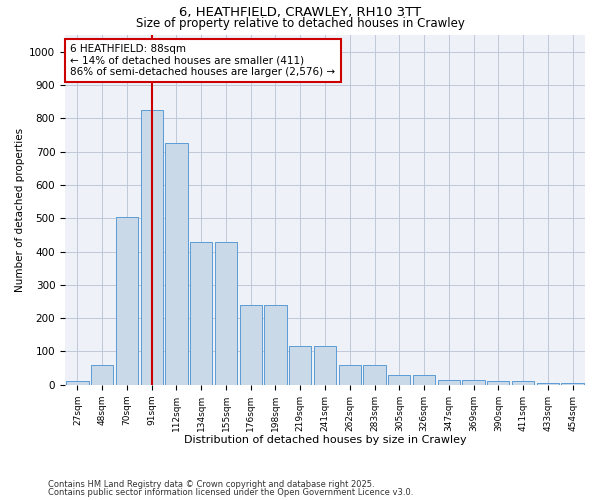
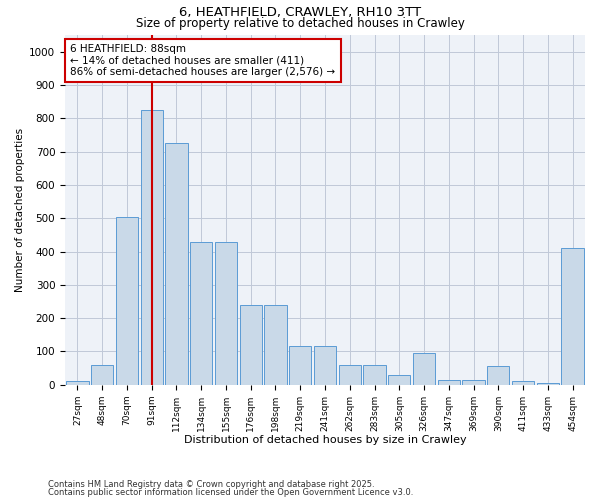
326sqm: 30 -> 95
390sqm: 10 -> 55
454sqm: 5 -> 410
